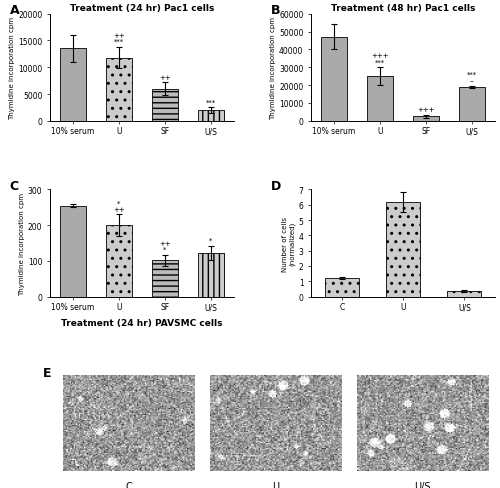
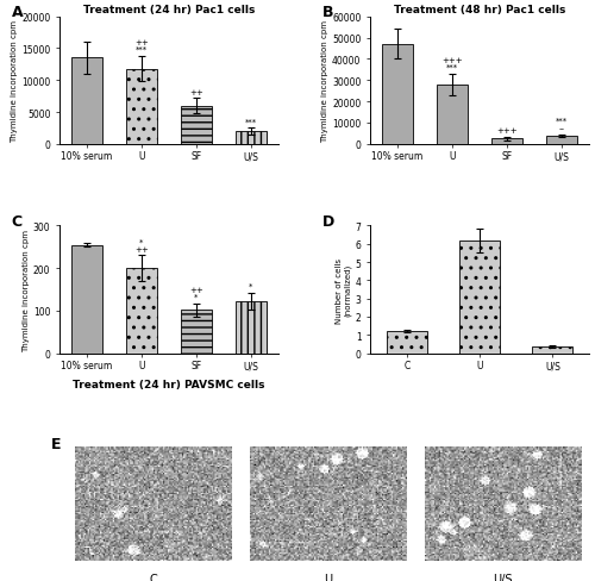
Treatment (48 hr) Pac1 cells/U: 25000 -> 28000
Treatment (48 hr) Pac1 cells/U/S: 19000 -> 4000
